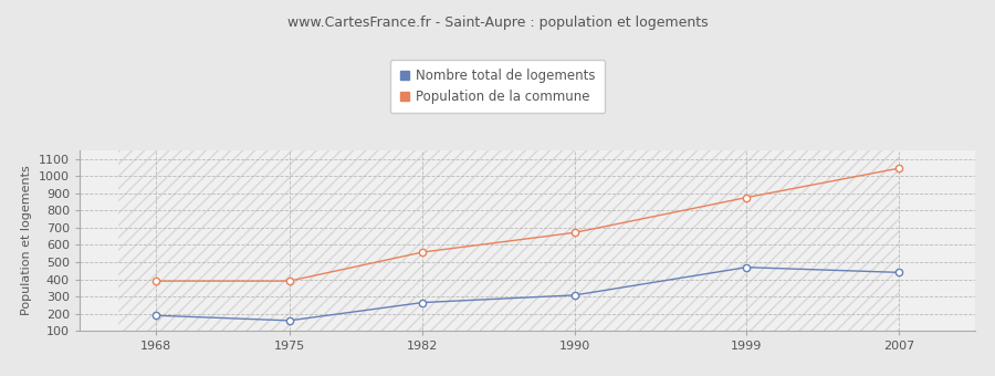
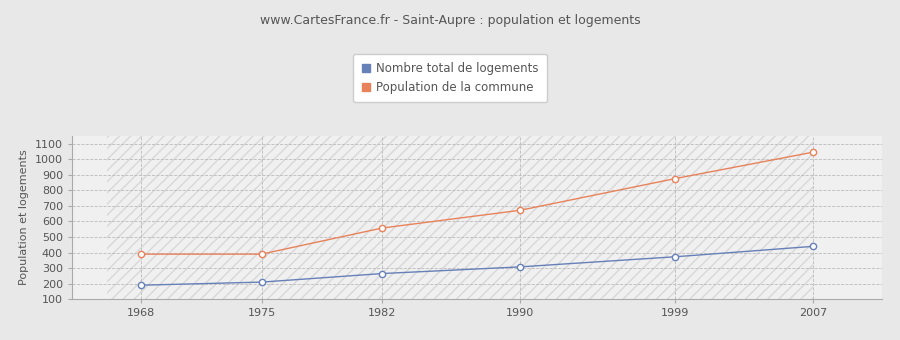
Nombre total de logements/1975: 160 -> 210
Nombre total de logements/1999: 470 -> 370
